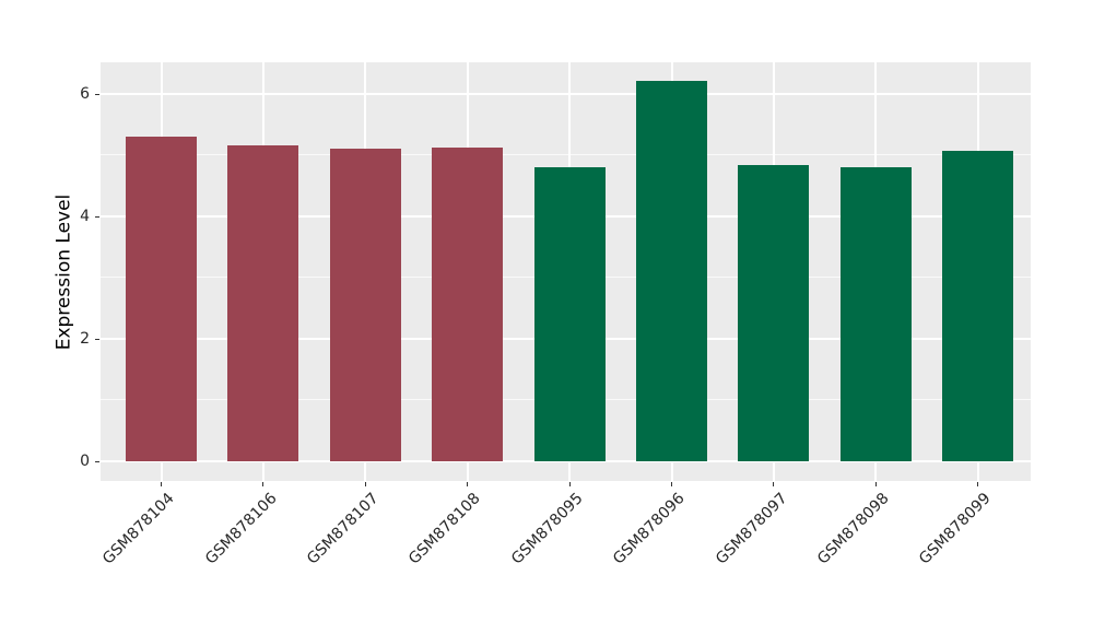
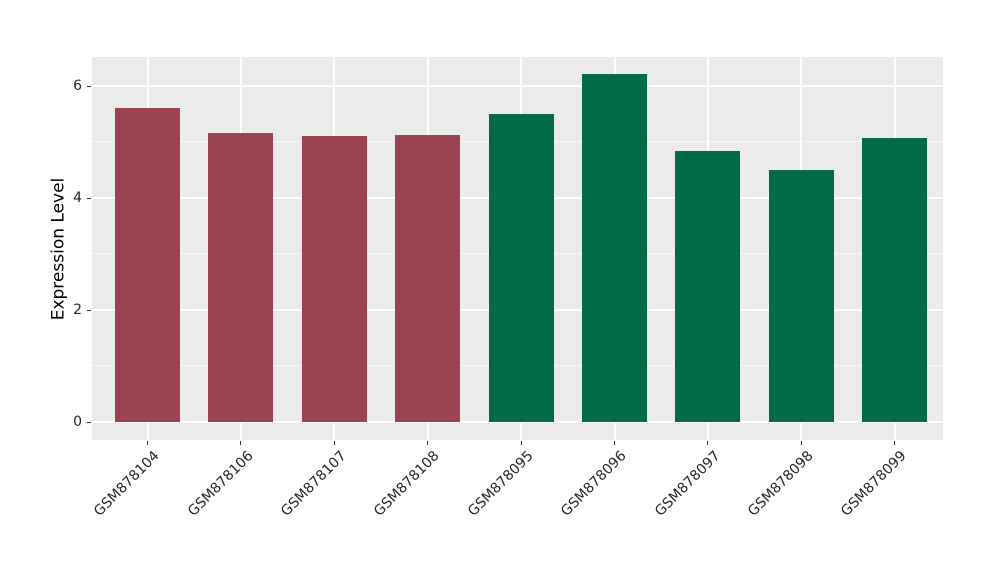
GSM878104: 5.3 -> 5.6
GSM878095: 4.8 -> 5.5
GSM878098: 4.8 -> 4.5
